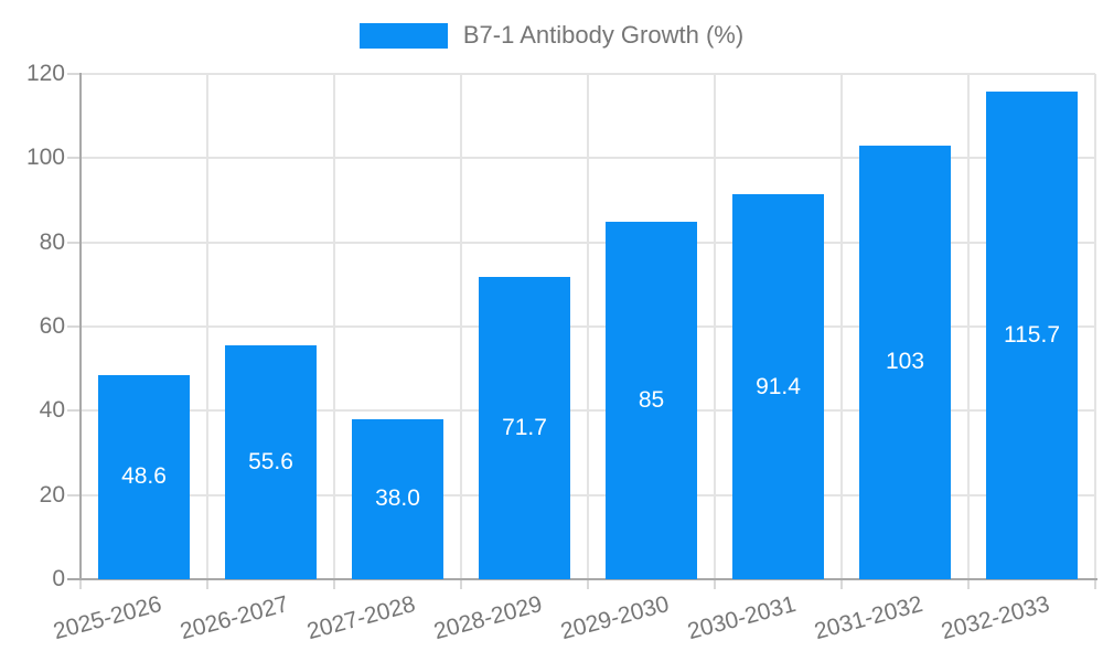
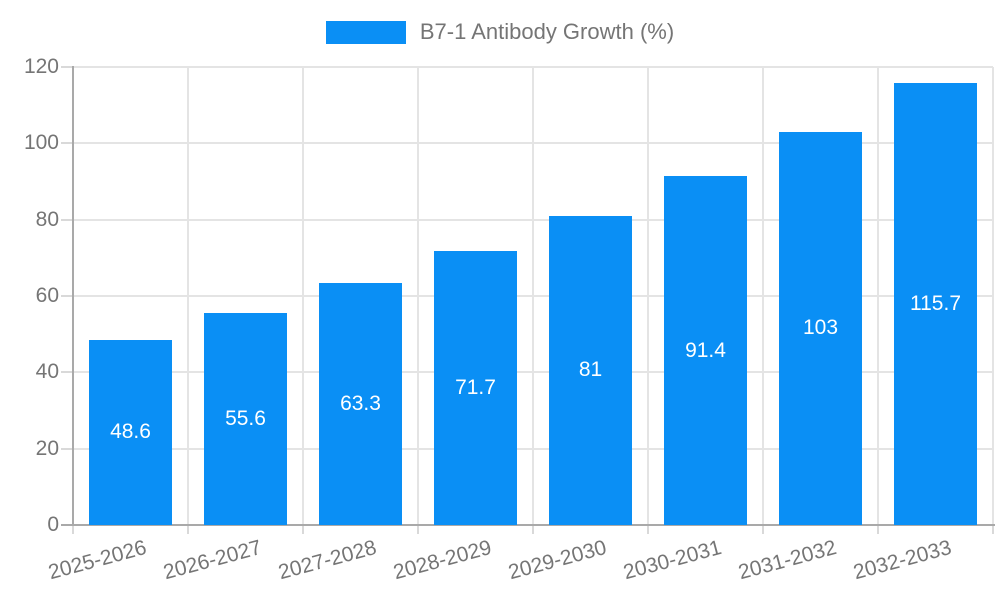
2027-2028: 38.0 -> 63.3
2029-2030: 85 -> 81
